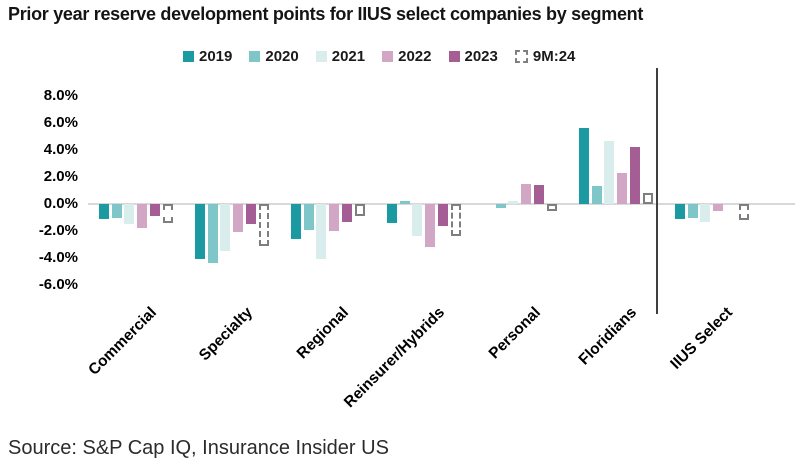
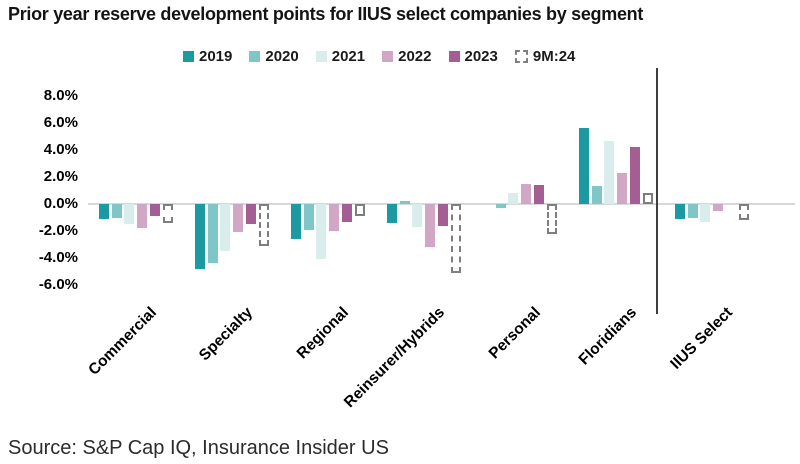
2019/Specialty: -4.1% -> -4.8%
2021/Reinsurer/Hybrids: -2.4% -> -1.7%
9M:24/Reinsurer/Hybrids: -2.4% -> -5.1%
2021/Personal: 0.2% -> 0.8%
9M:24/Personal: -0.5% -> -2.2%
